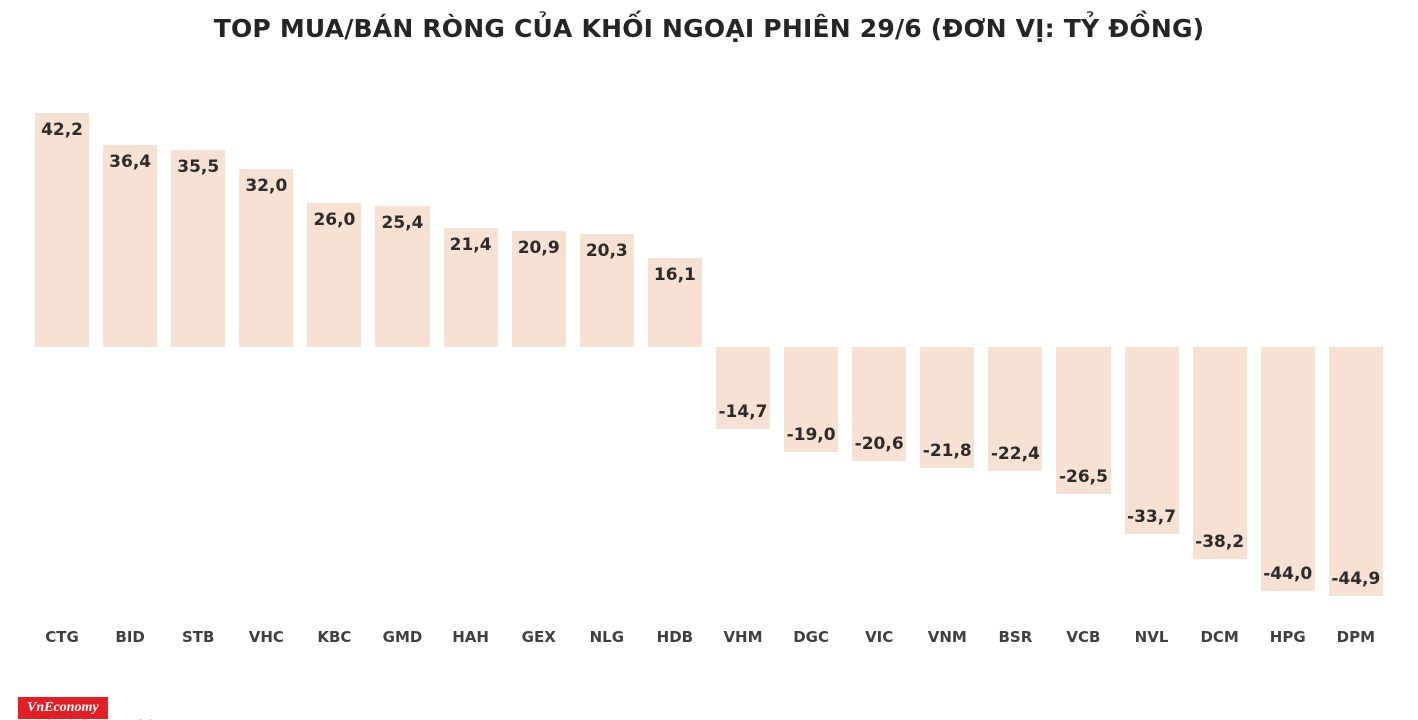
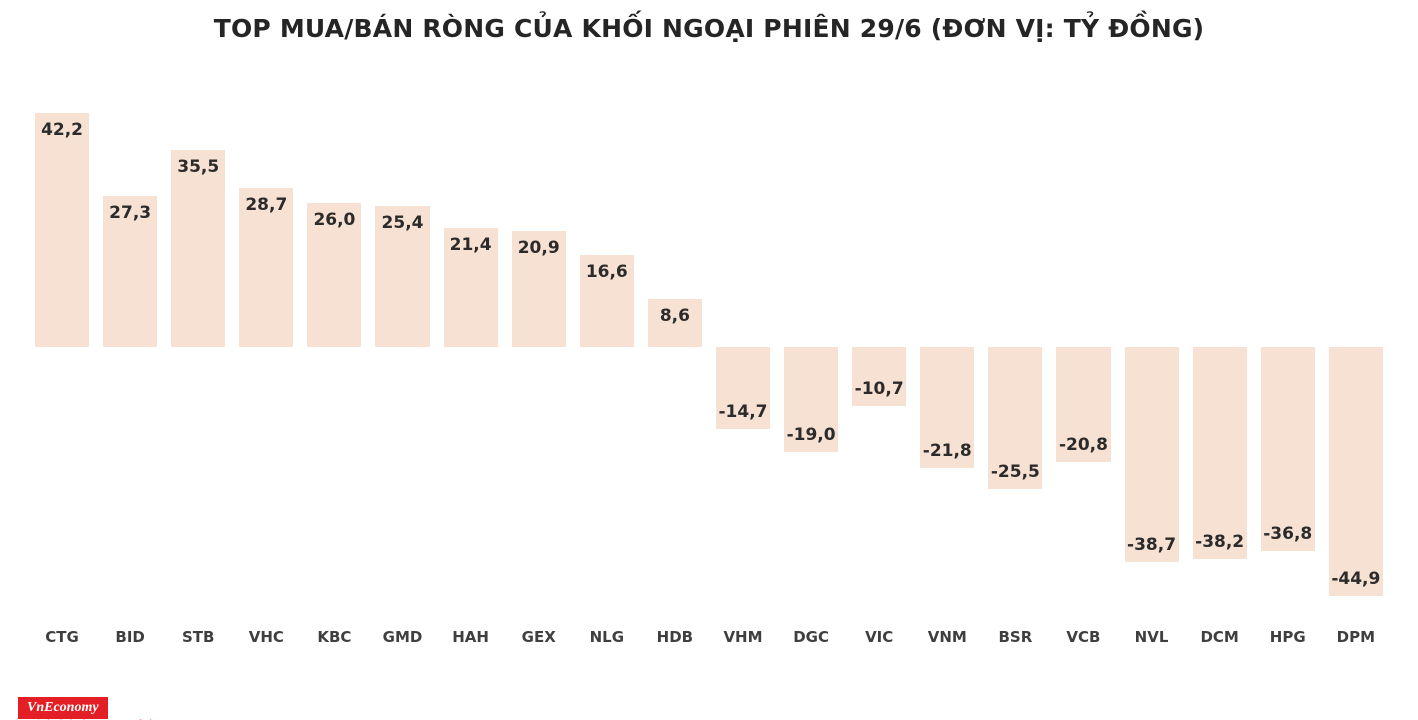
BID: 36,4 -> 27,3
VHC: 32,0 -> 28,7
NLG: 20,3 -> 16,6
HDB: 16,1 -> 8,6
VIC: -20,6 -> -10,7
BSR: -22,4 -> -25,5
VCB: -26,5 -> -20,8
NVL: -33,7 -> -38,7
HPG: -44,0 -> -36,8
